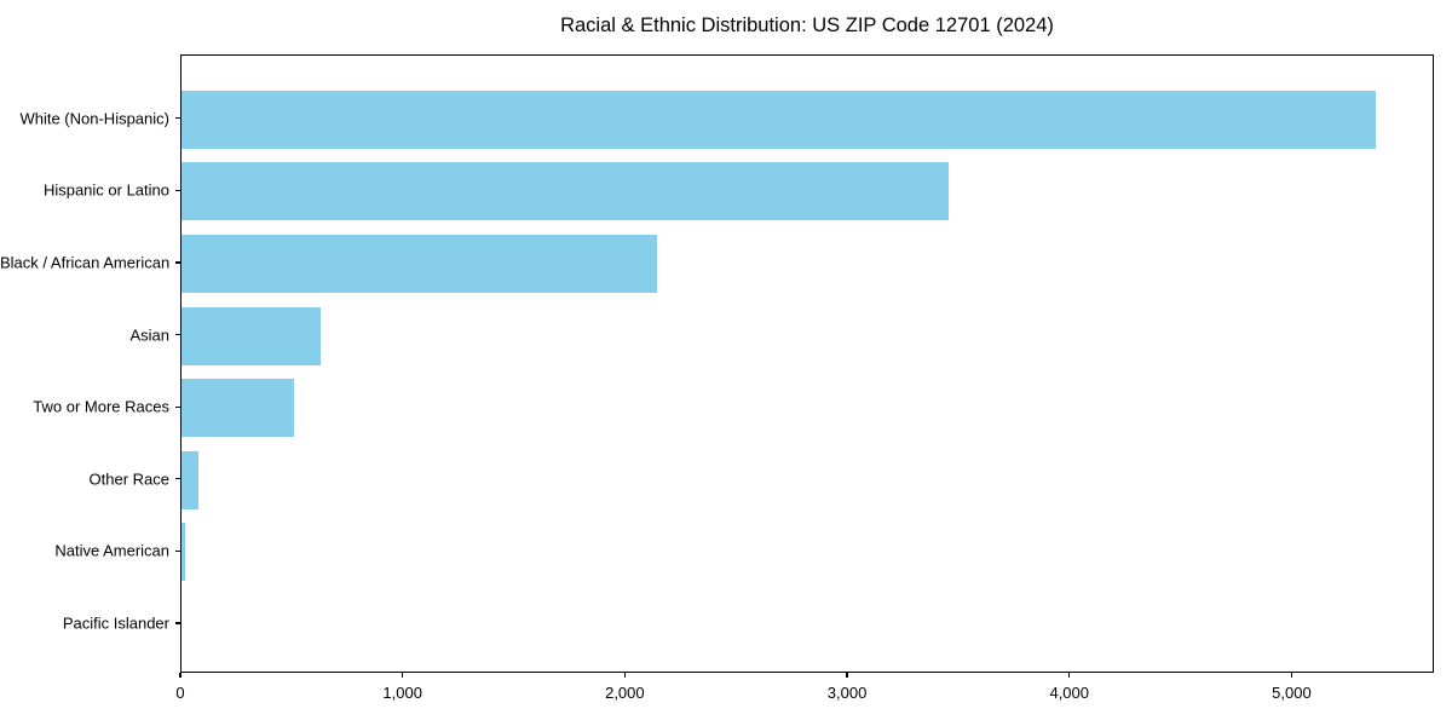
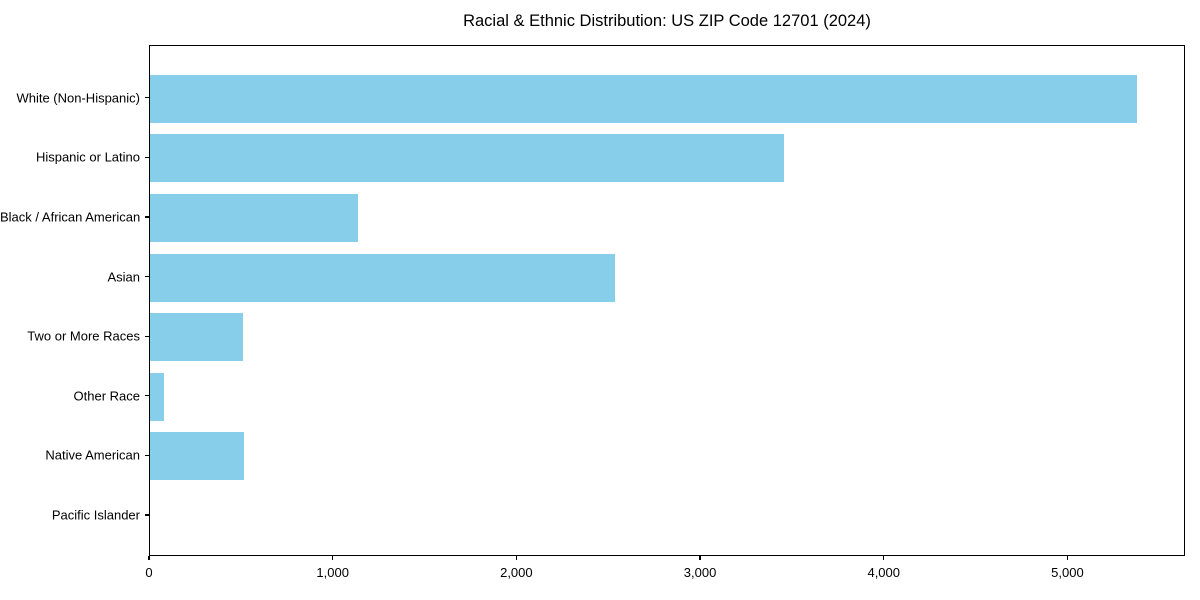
Black / African American: 2140 -> 1130
Asian: 620 -> 2530
Native American: 20 -> 510
